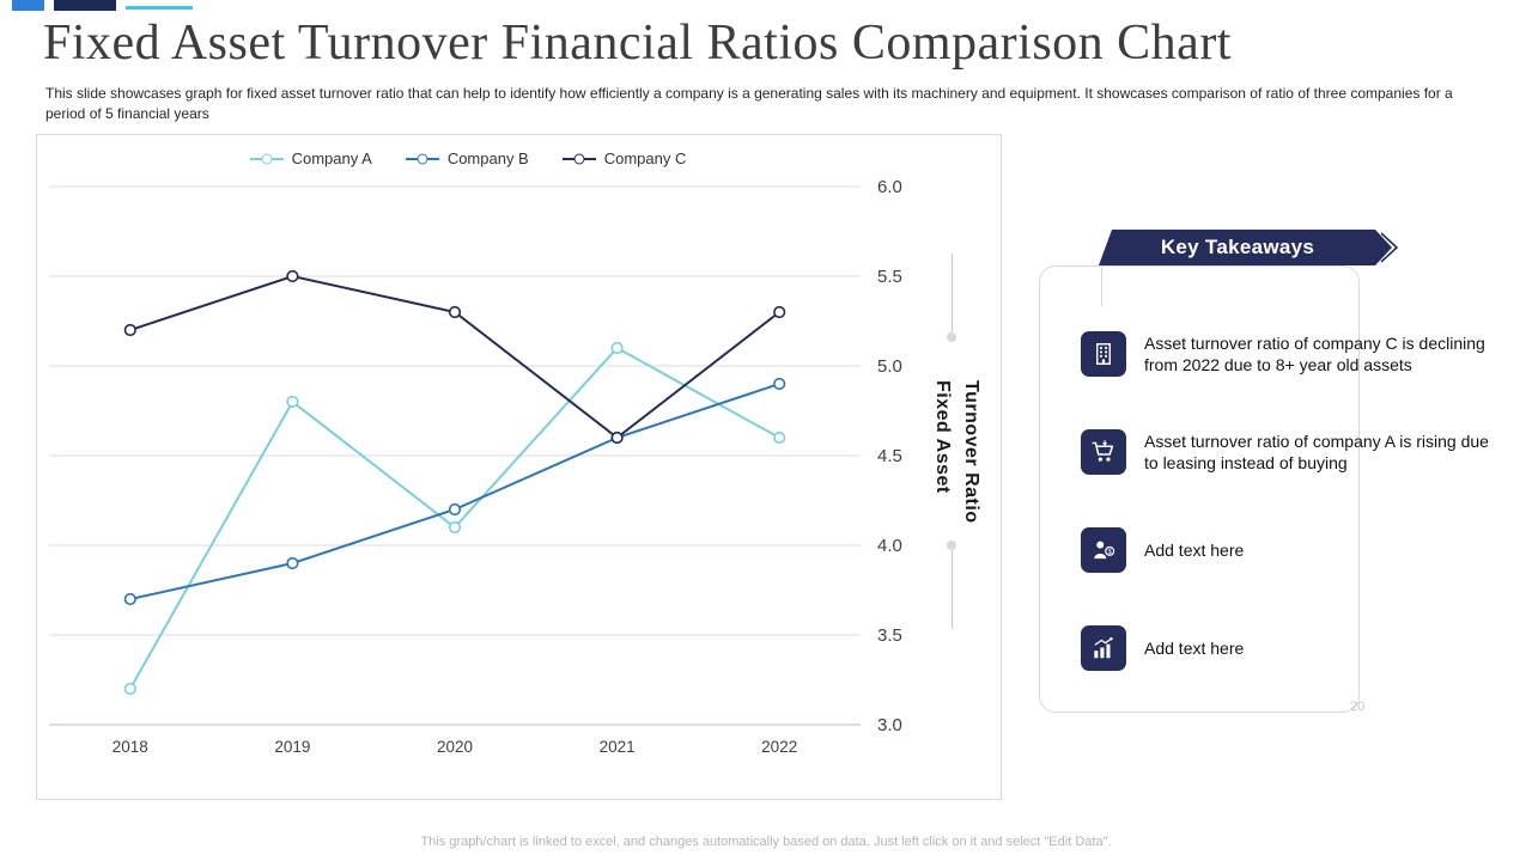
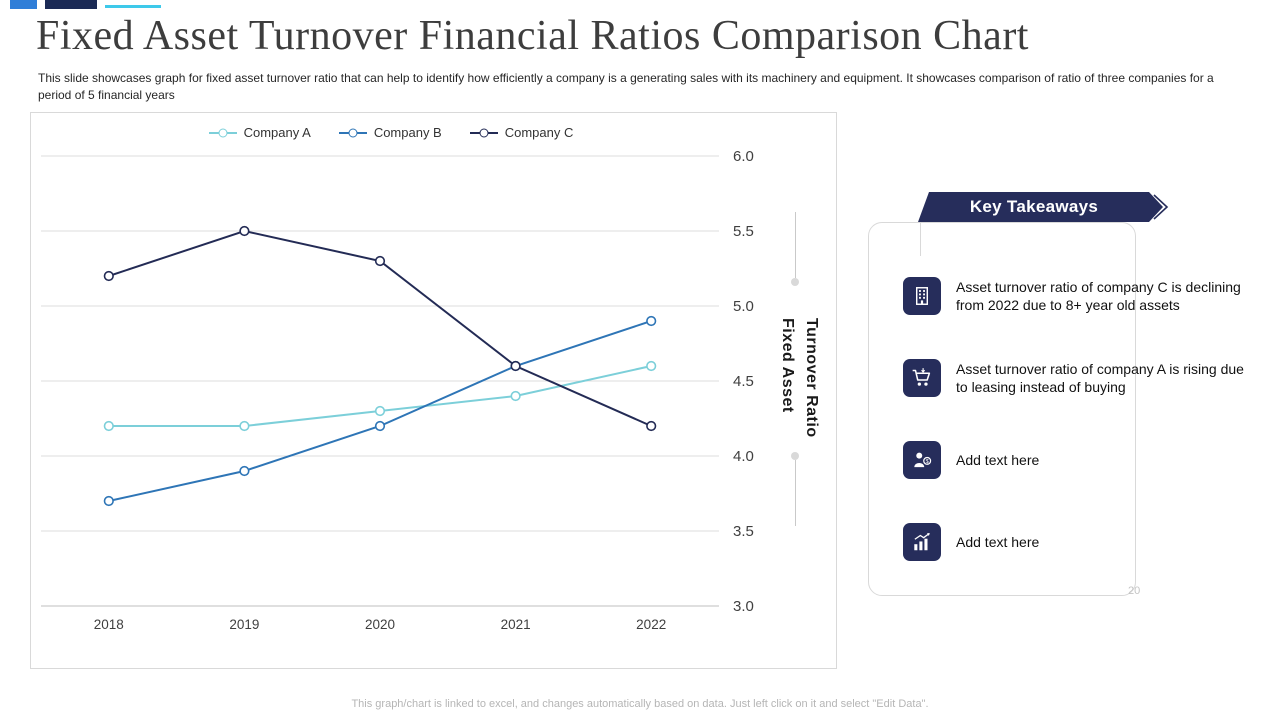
Company A/2018: 3.2 -> 4.2
Company A/2019: 4.8 -> 4.2
Company A/2020: 4.1 -> 4.3
Company A/2021: 5.1 -> 4.4
Company C/2022: 5.3 -> 4.2
